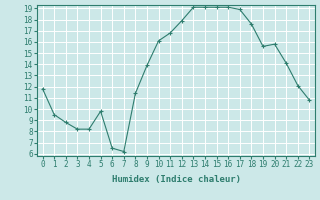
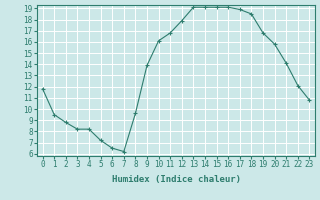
5: 9.8 -> 7.2
8: 11.4 -> 9.6
18: 17.6 -> 18.5
19: 15.6 -> 16.8
